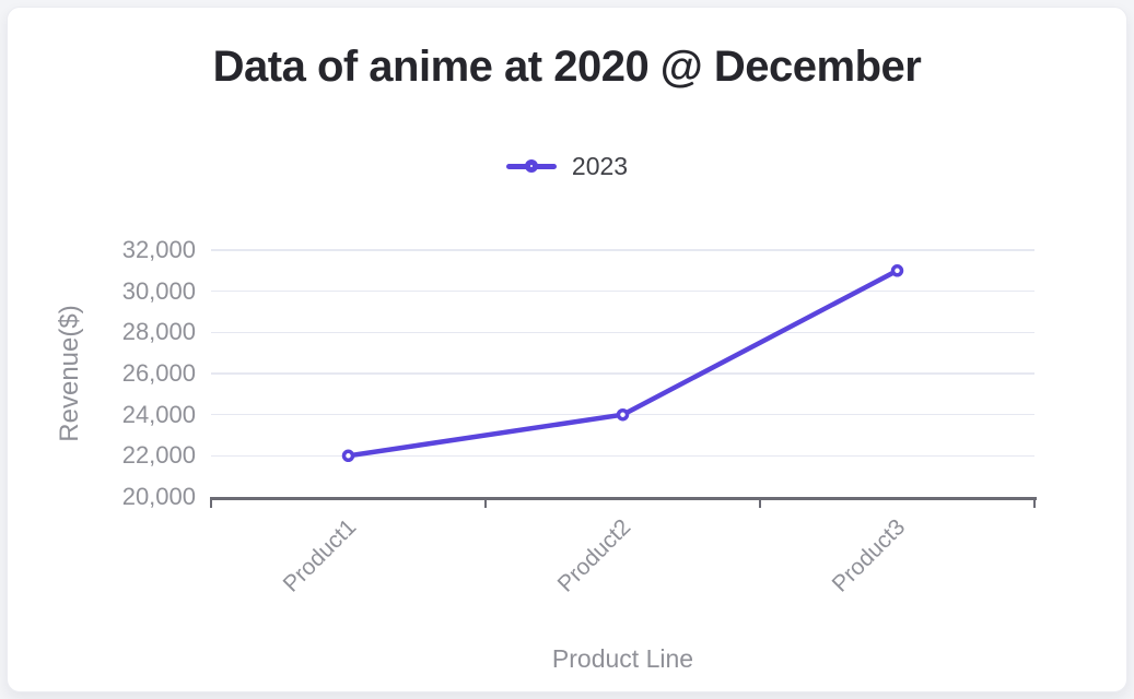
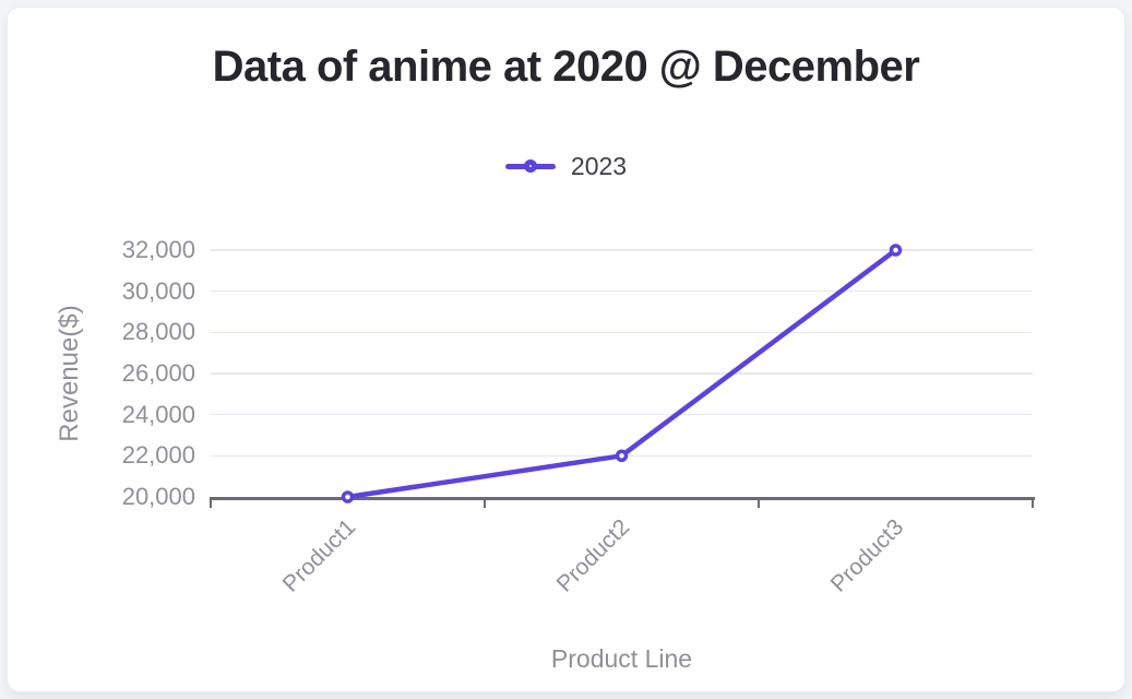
Product1: 22000 -> 20000
Product2: 24000 -> 22000
Product3: 31000 -> 32000
